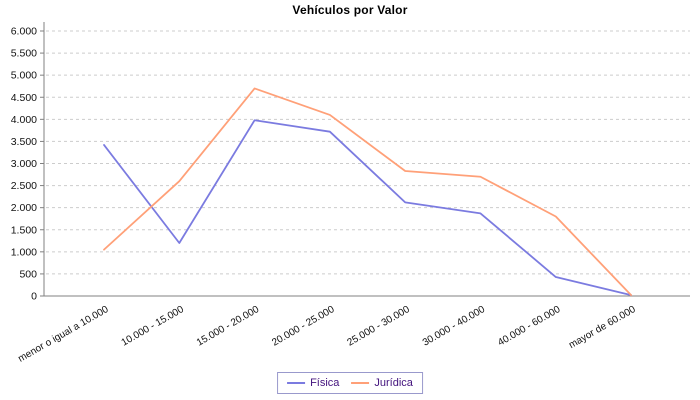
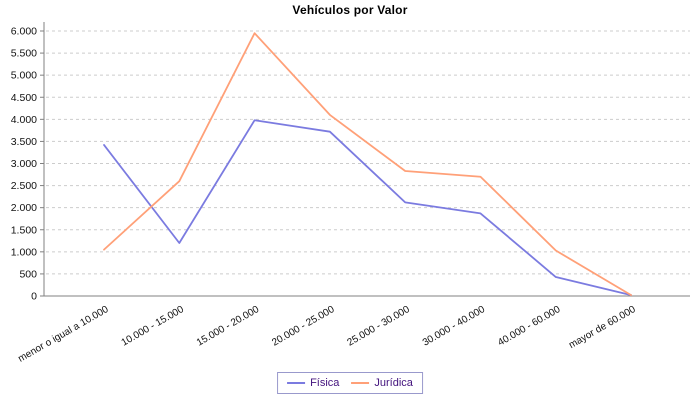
Jurídica/15.000 - 20.000: 4700 -> 6000
Jurídica/40.000 - 60.000: 1800 -> 1000
